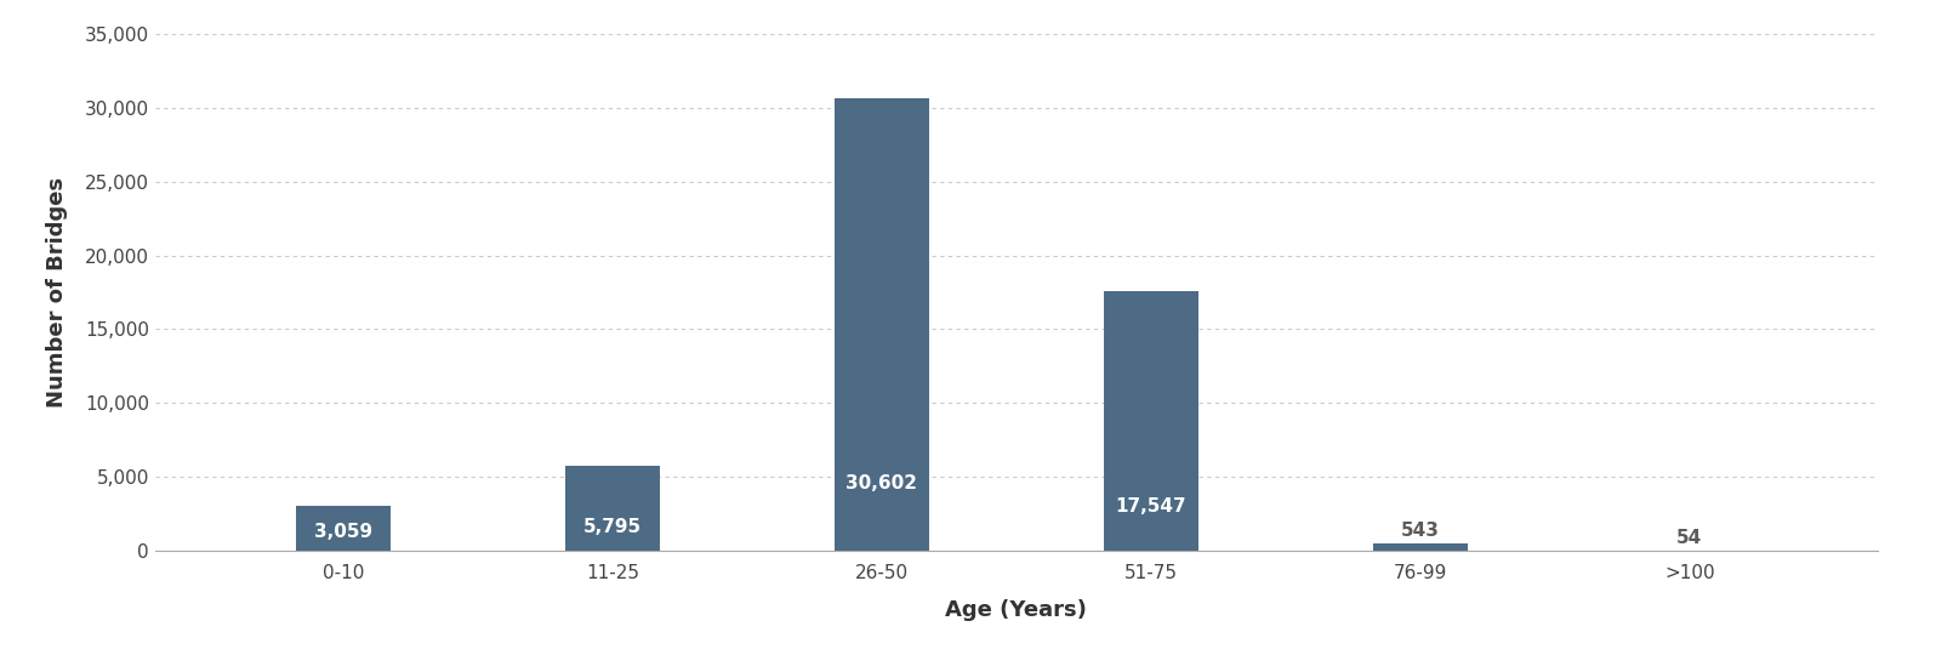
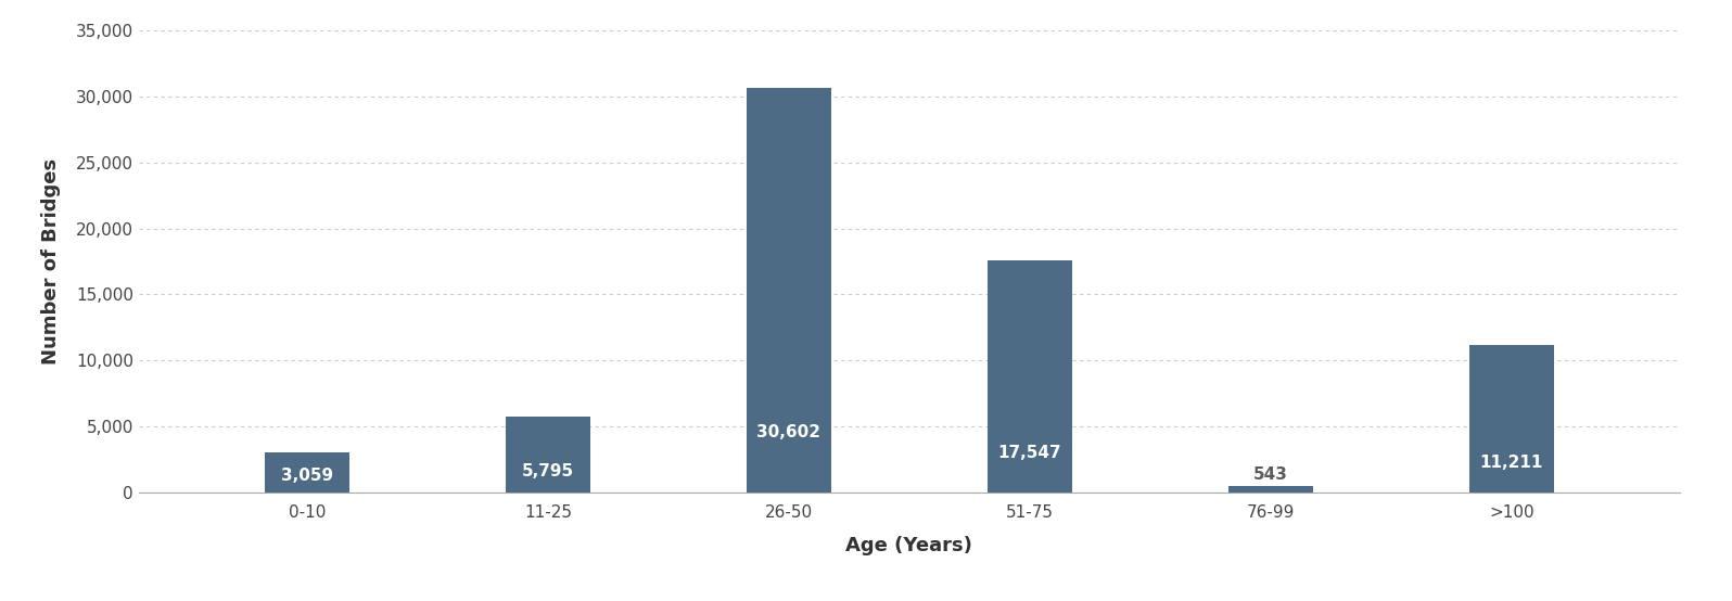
>100: 54 -> 11,211
